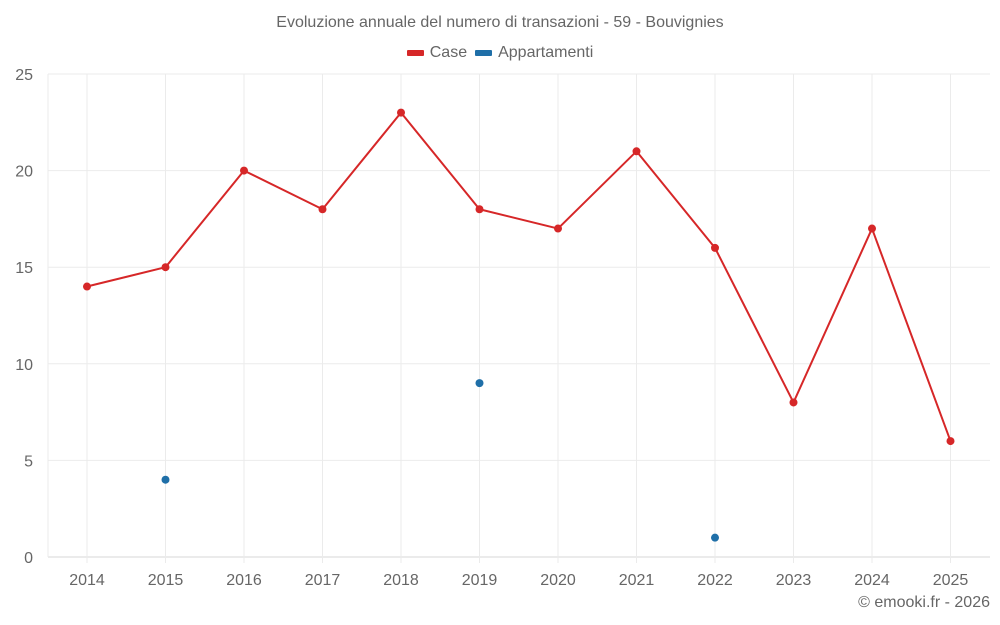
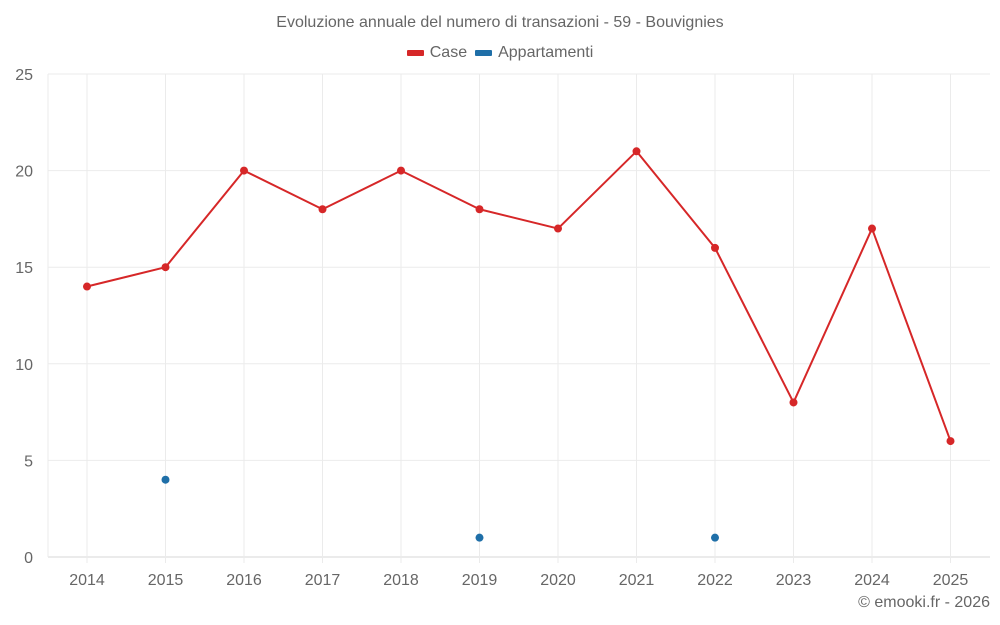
Case/2018: 23 -> 20
Appartamenti/2019: 9 -> 1
